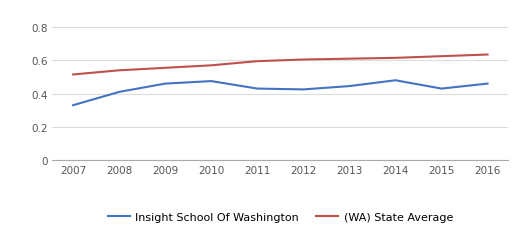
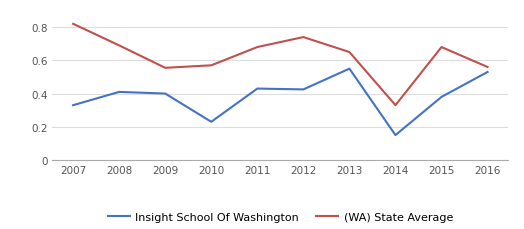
(WA) State Average/2007: 0.52 -> 0.82
(WA) State Average/2008: 0.54 -> 0.69
Insight School Of Washington/2009: 0.46 -> 0.40
Insight School Of Washington/2010: 0.47 -> 0.23
(WA) State Average/2011: 0.59 -> 0.68
(WA) State Average/2012: 0.60 -> 0.74
Insight School Of Washington/2013: 0.45 -> 0.55
(WA) State Average/2013: 0.61 -> 0.65
Insight School Of Washington/2014: 0.48 -> 0.15
(WA) State Average/2014: 0.61 -> 0.33
Insight School Of Washington/2015: 0.43 -> 0.38
(WA) State Average/2015: 0.62 -> 0.68
Insight School Of Washington/2016: 0.46 -> 0.53
(WA) State Average/2016: 0.64 -> 0.56
